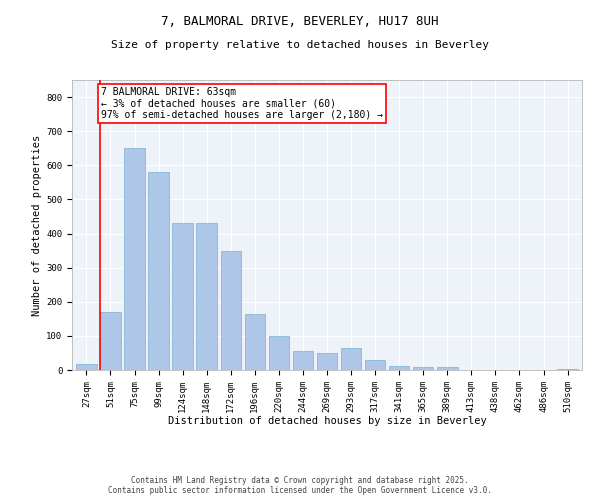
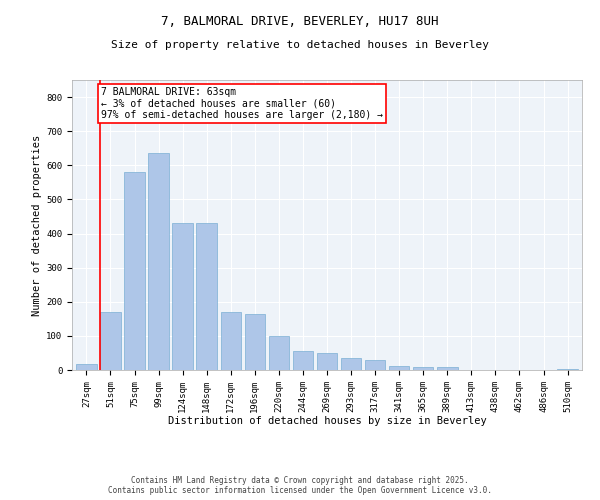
75sqm: 650 -> 580
99sqm: 580 -> 635
172sqm: 350 -> 170
293sqm: 65 -> 35
